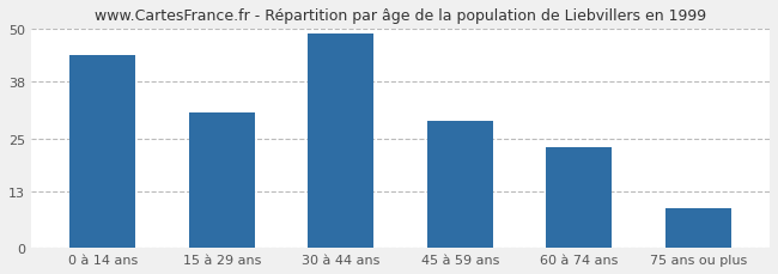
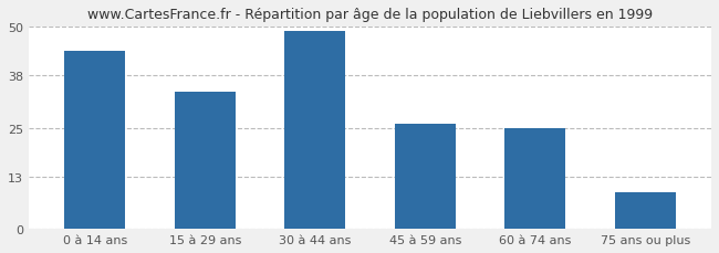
15 à 29 ans: 31 -> 34
45 à 59 ans: 29 -> 26
60 à 74 ans: 23 -> 25
